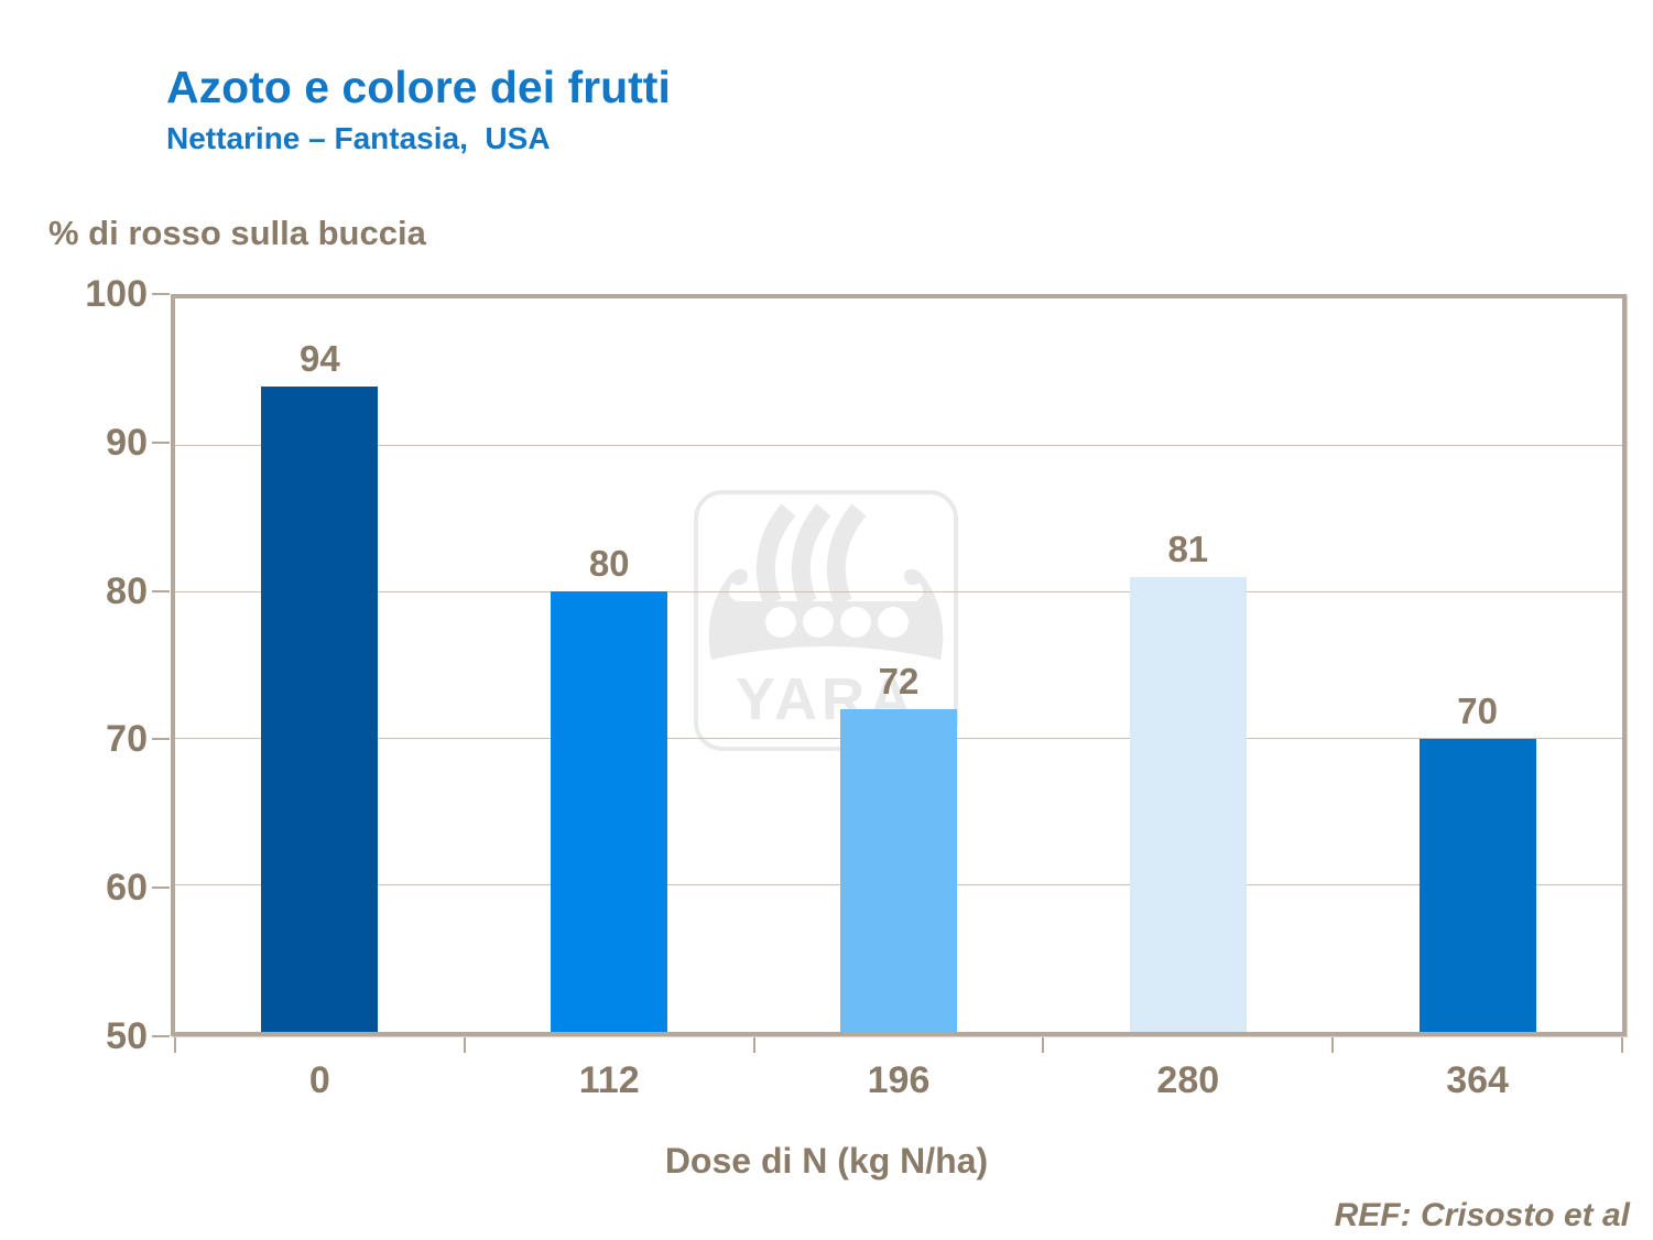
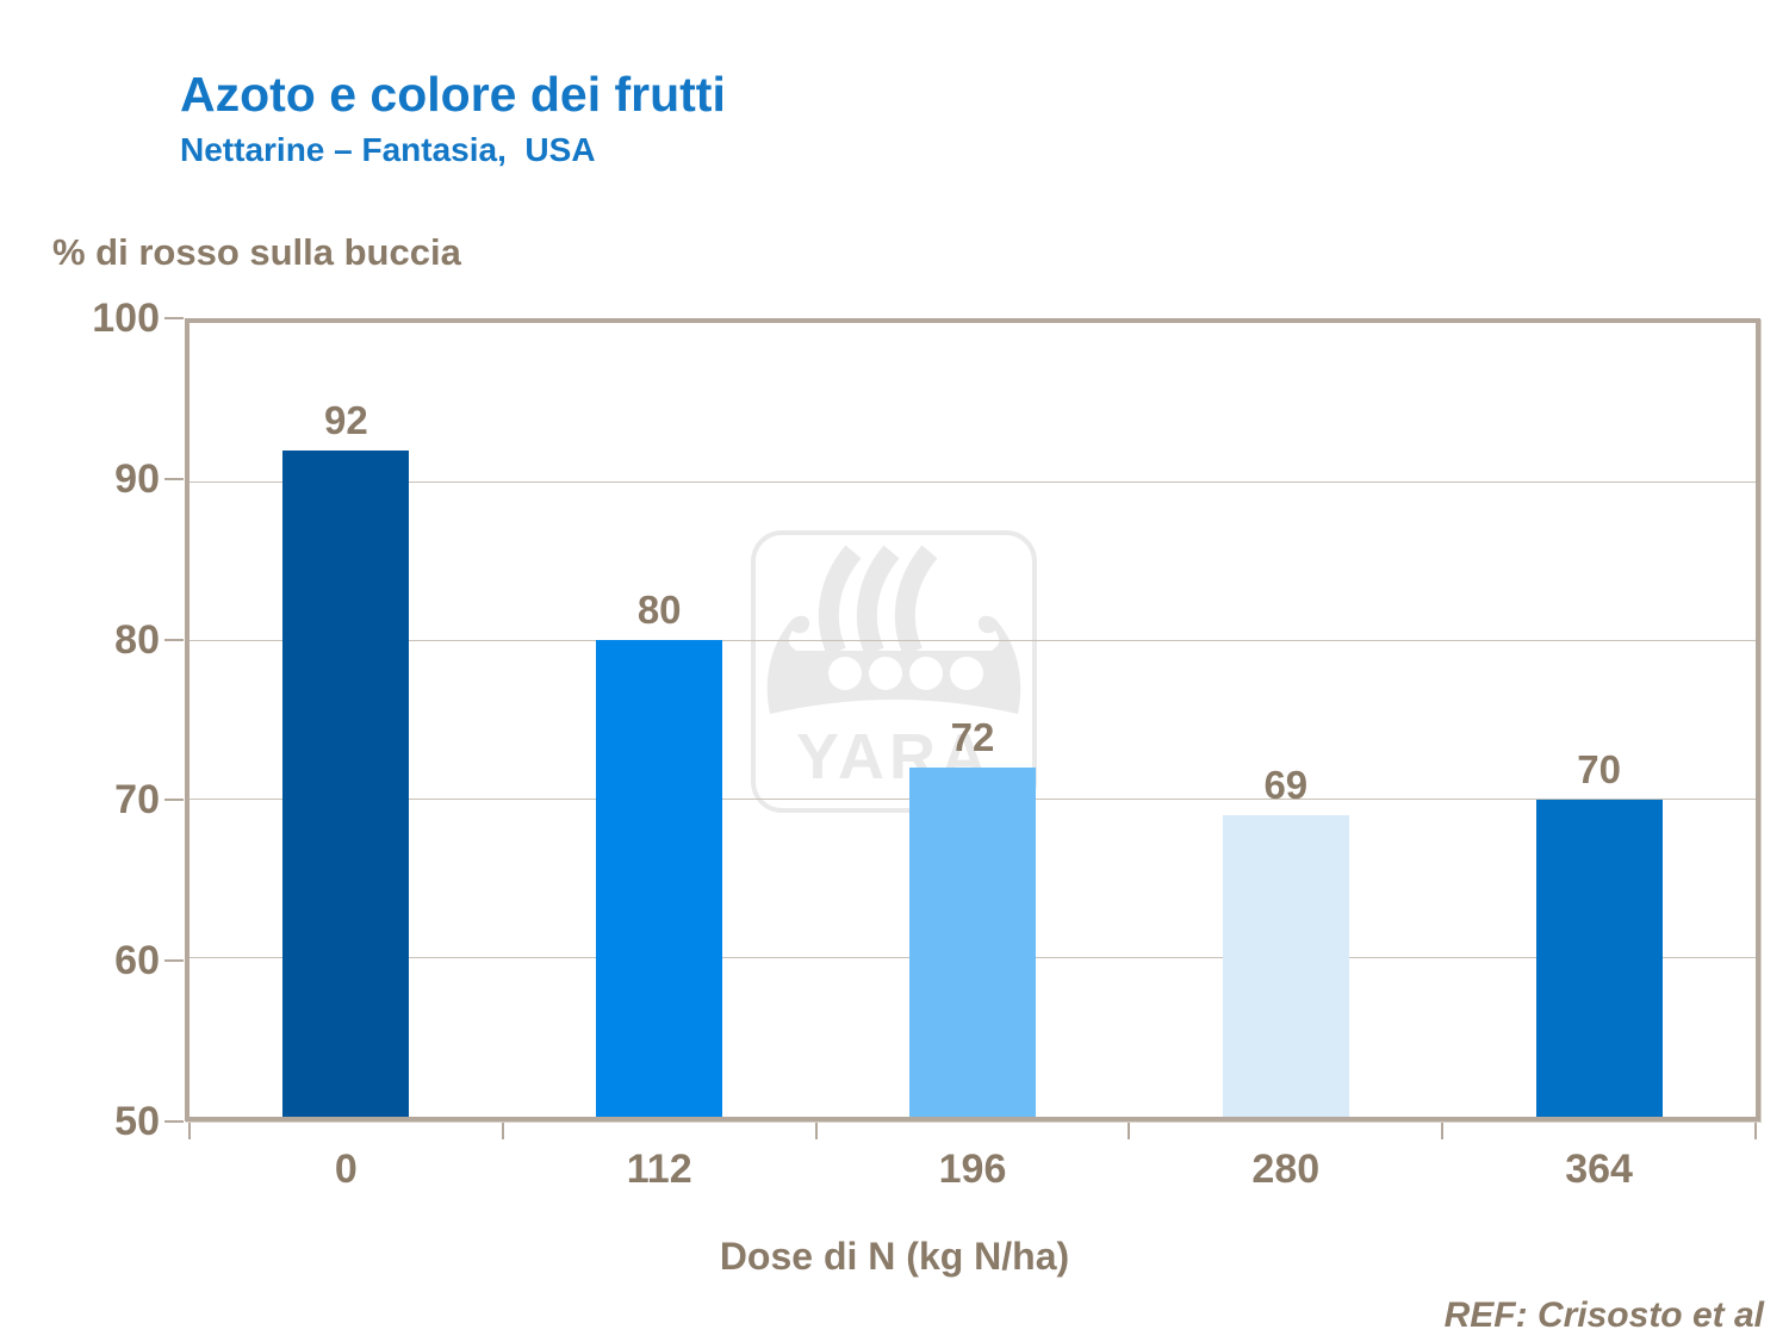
0: 94 -> 92
280: 81 -> 69
